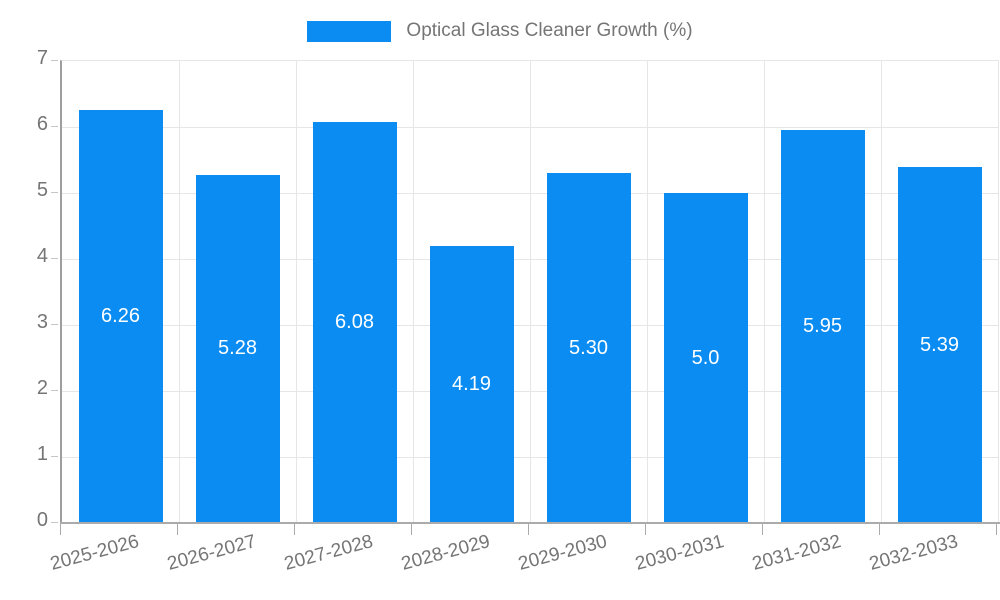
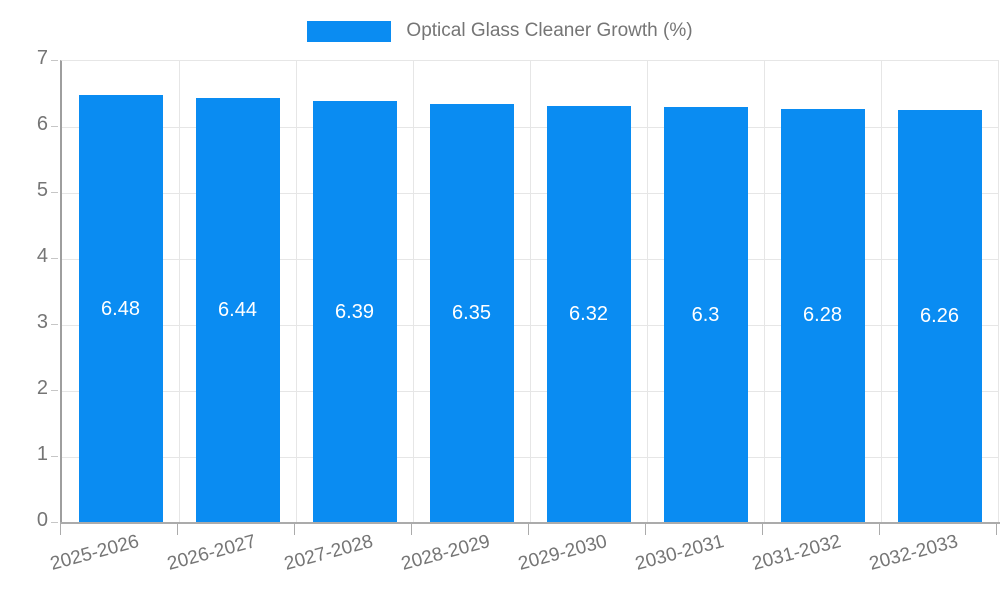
2025-2026: 6.26 -> 6.48
2026-2027: 5.28 -> 6.44
2027-2028: 6.08 -> 6.39
2028-2029: 4.19 -> 6.35
2029-2030: 5.30 -> 6.32
2030-2031: 5.0 -> 6.3
2031-2032: 5.95 -> 6.28
2032-2033: 5.39 -> 6.26
